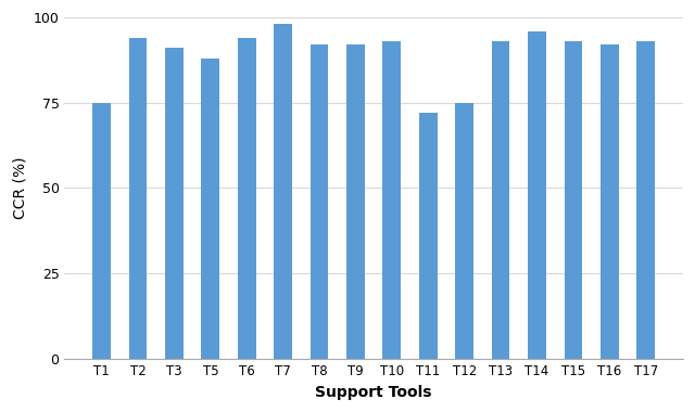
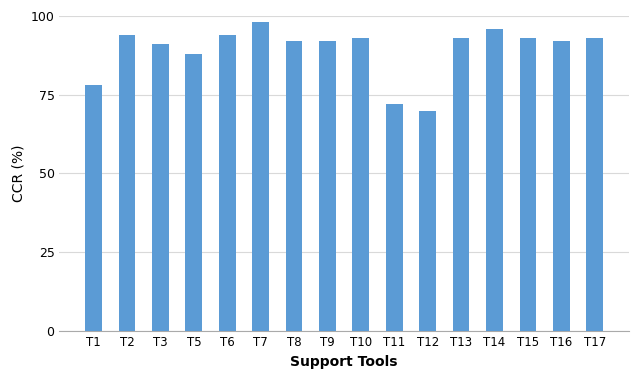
T1: 75 -> 78
T12: 75 -> 70
